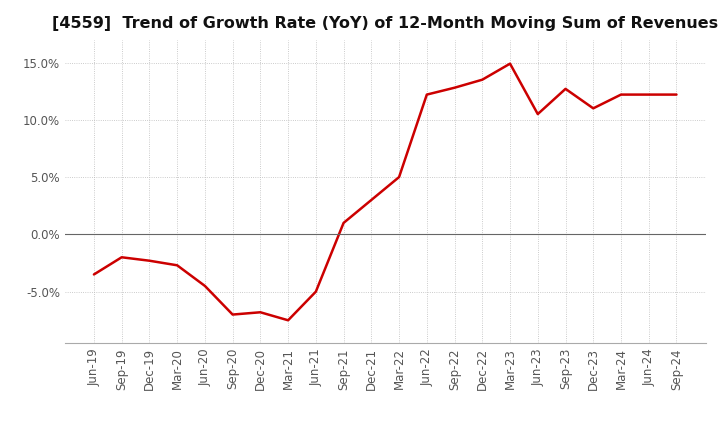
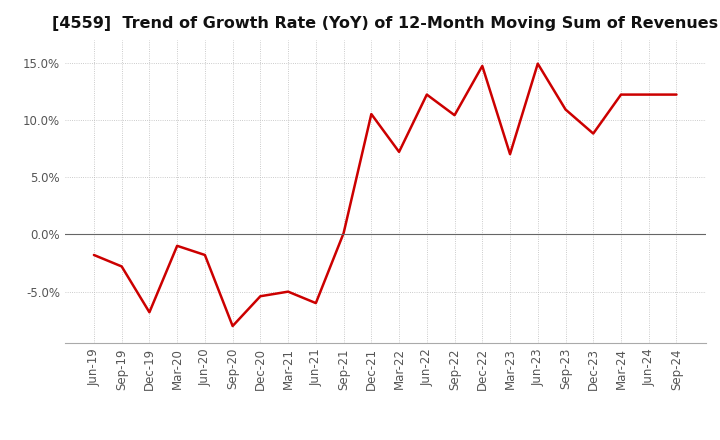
Jun-19: -3.5% -> -1.8%
Sep-19: -2.0% -> -2.8%
Dec-19: -2.3% -> -6.8%
Mar-20: -2.7% -> -1.0%
Jun-20: -4.5% -> -1.8%
Sep-20: -7.0% -> -8.0%
Dec-20: -6.8% -> -5.4%
Mar-21: -7.5% -> -5.0%
Jun-21: -5.0% -> -6.0%
Sep-21: 1.0% -> 0.1%
Dec-21: 3.0% -> 10.5%
Mar-22: 5.0% -> 7.2%
Sep-22: 12.8% -> 10.4%
Dec-22: 13.5% -> 14.7%
Mar-23: 14.9% -> 7.0%
Jun-23: 10.5% -> 14.9%
Sep-23: 12.7% -> 10.9%
Dec-23: 11.0% -> 8.8%
